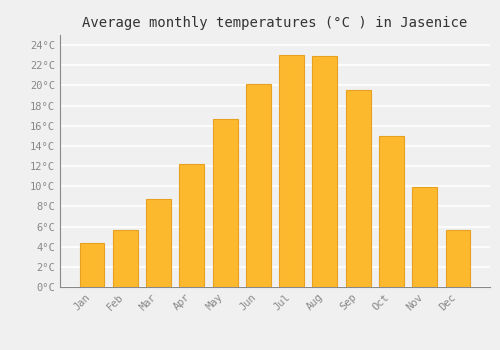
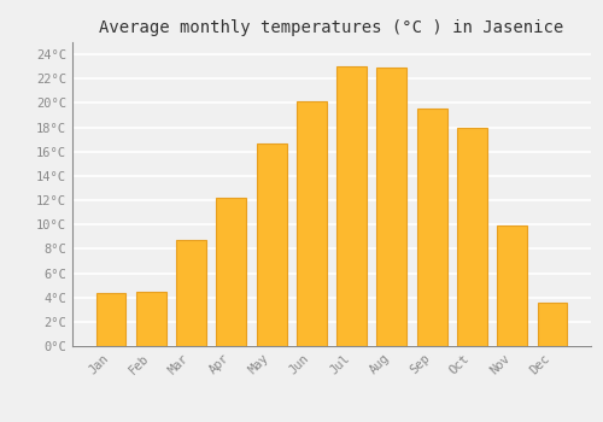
Feb: 5.7°C -> 4.5°C
Oct: 15.0°C -> 18.0°C
Dec: 5.7°C -> 3.6°C
